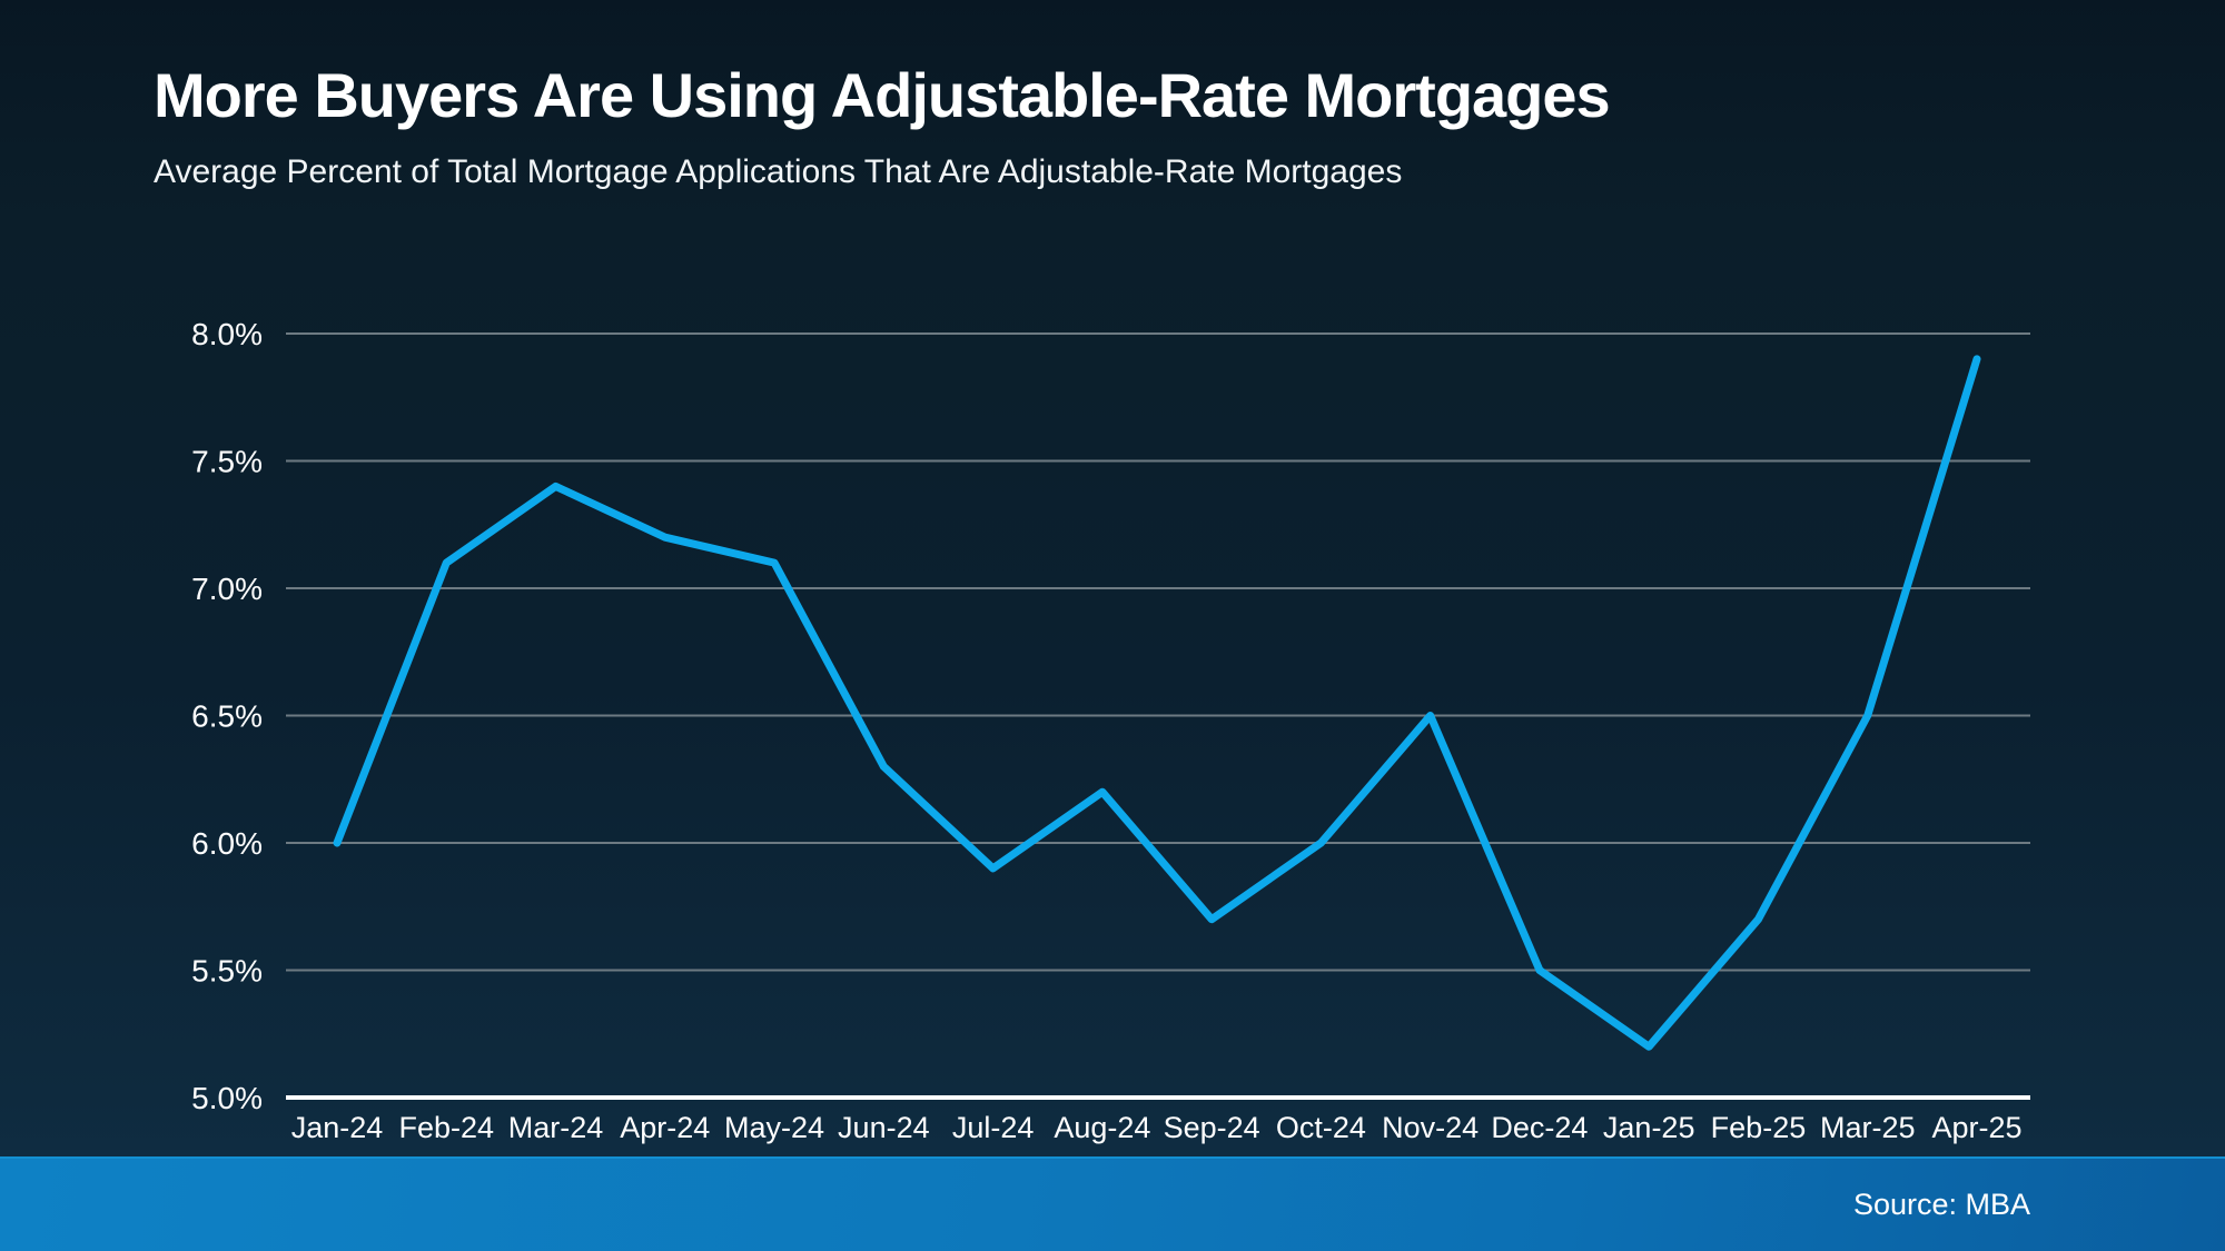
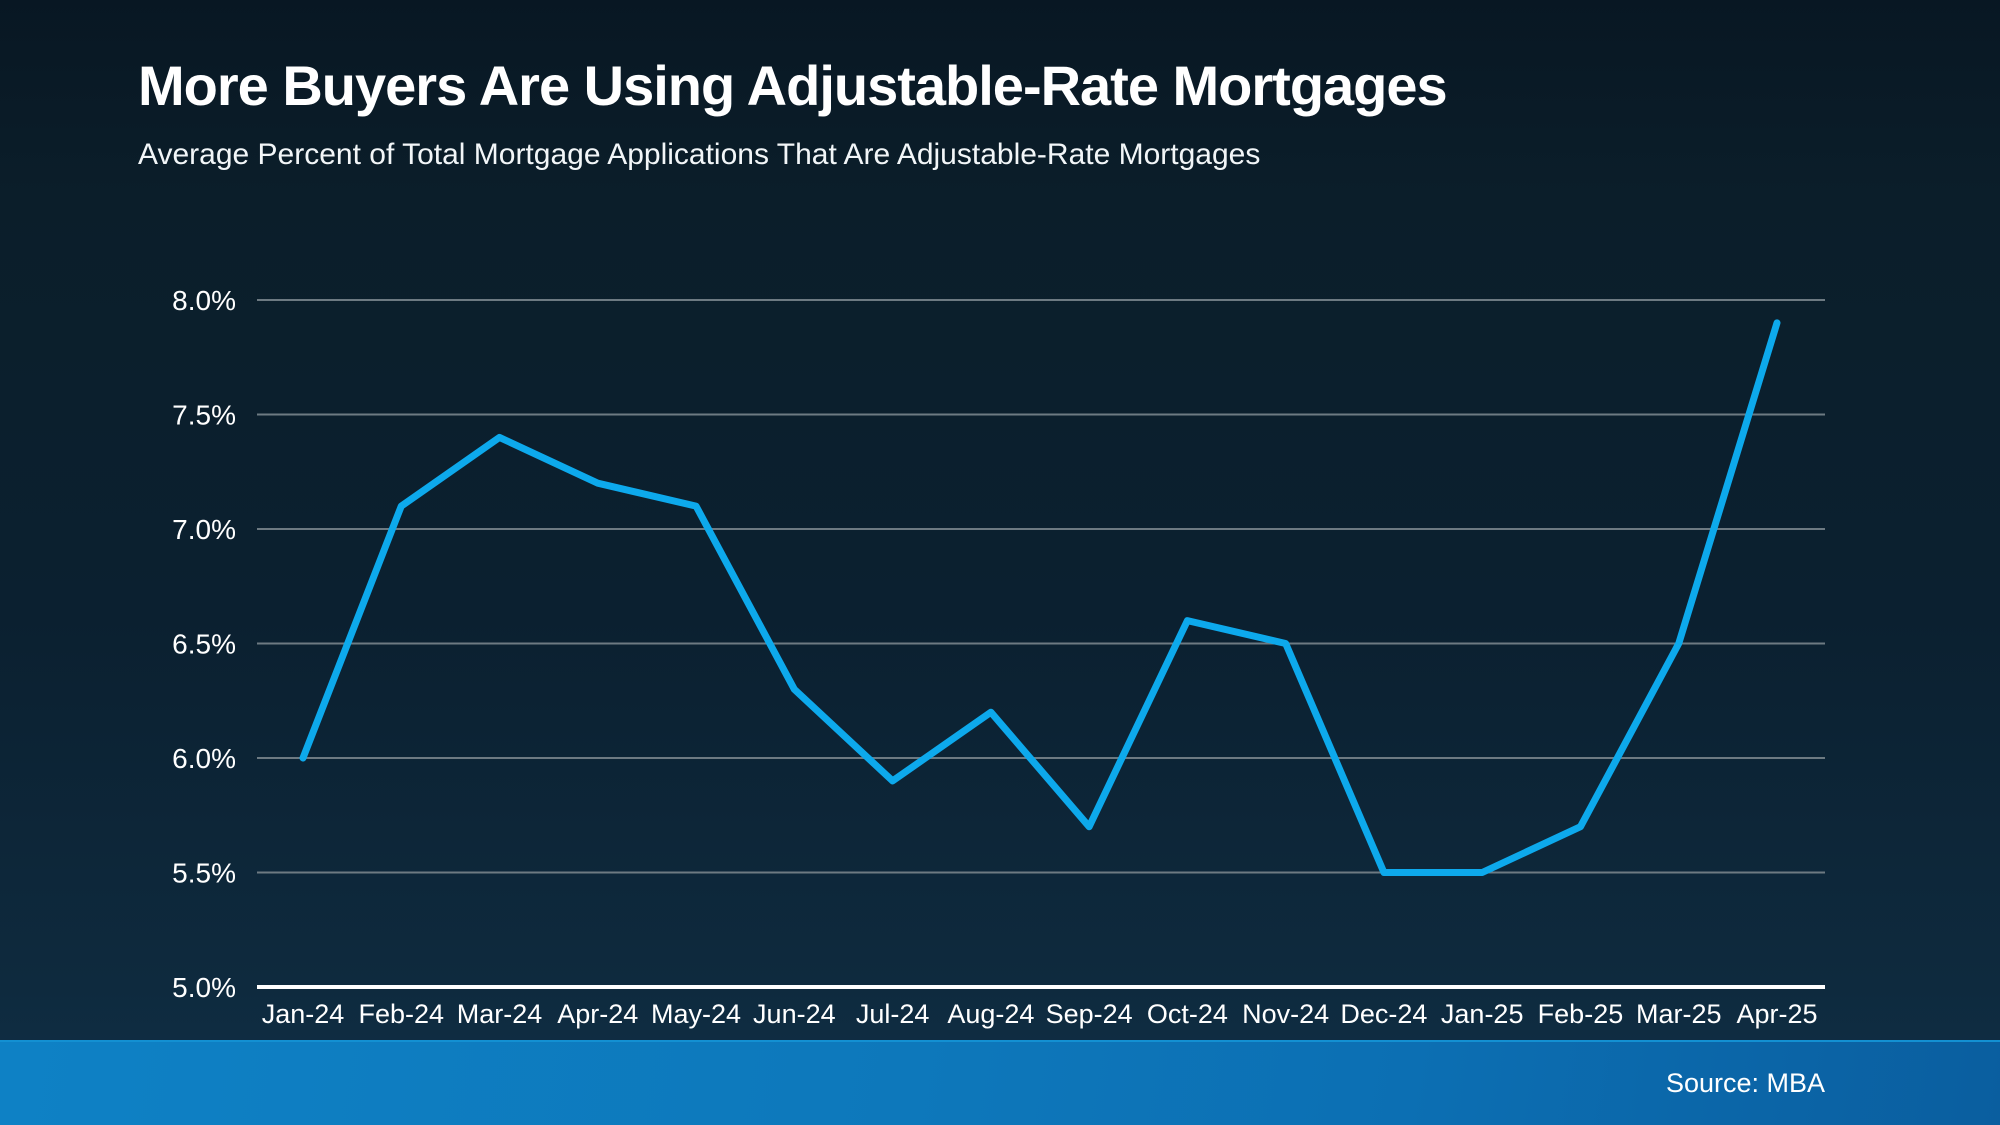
Oct-24: 6.0% -> 6.6%
Jan-25: 5.2% -> 5.5%
